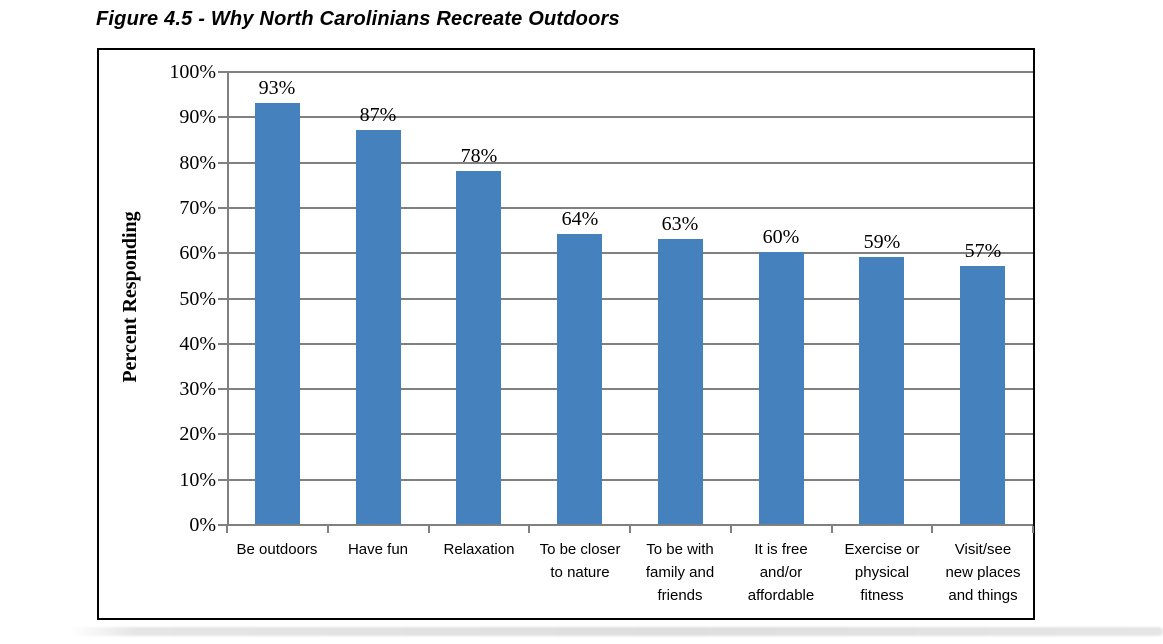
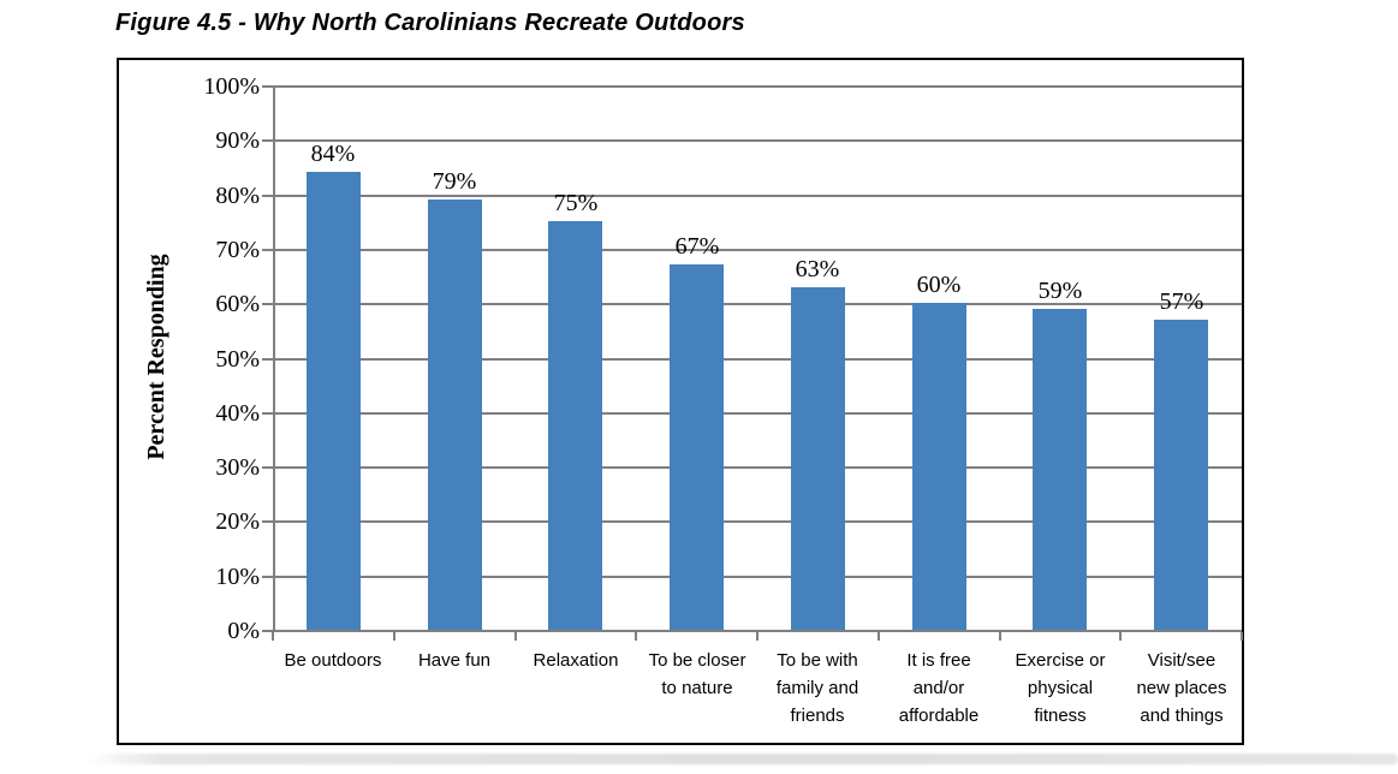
Be outdoors: 93% -> 84%
Have fun: 87% -> 79%
Relaxation: 78% -> 75%
To be closer to nature: 64% -> 67%
